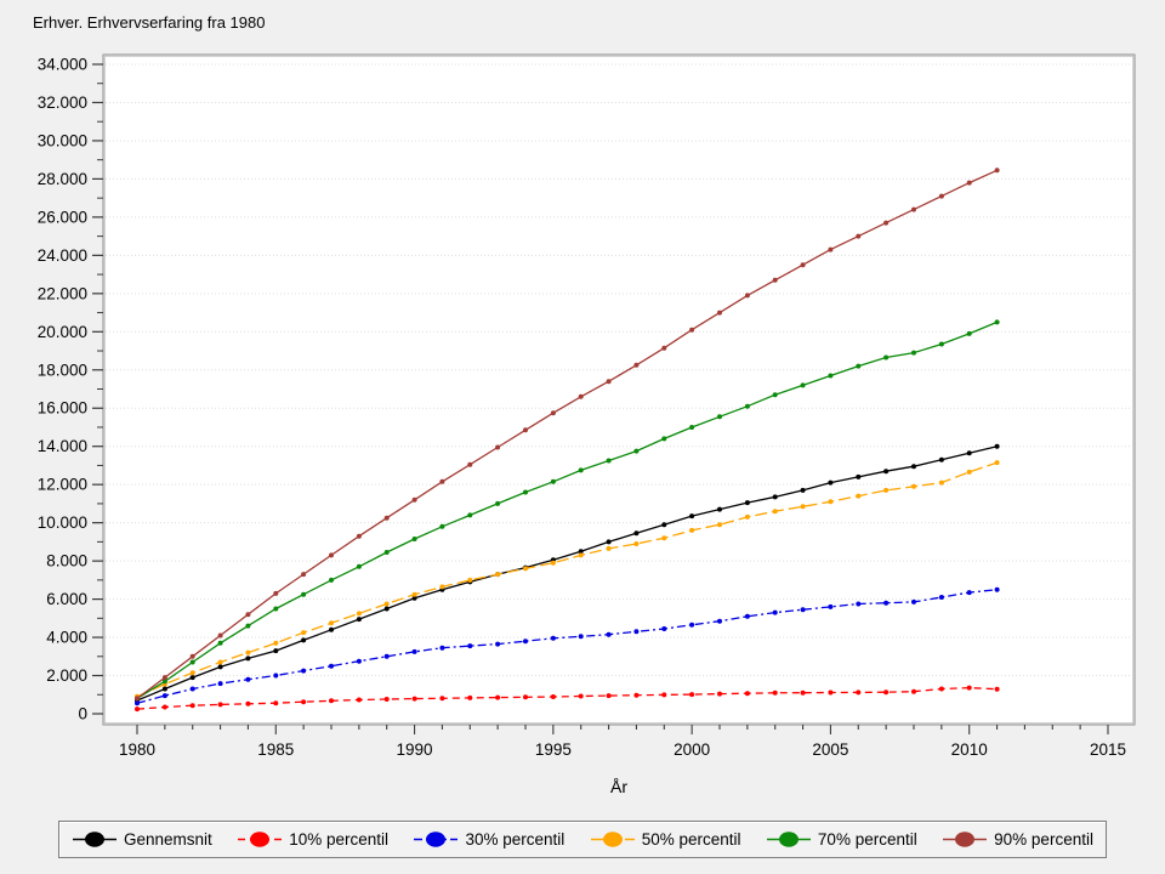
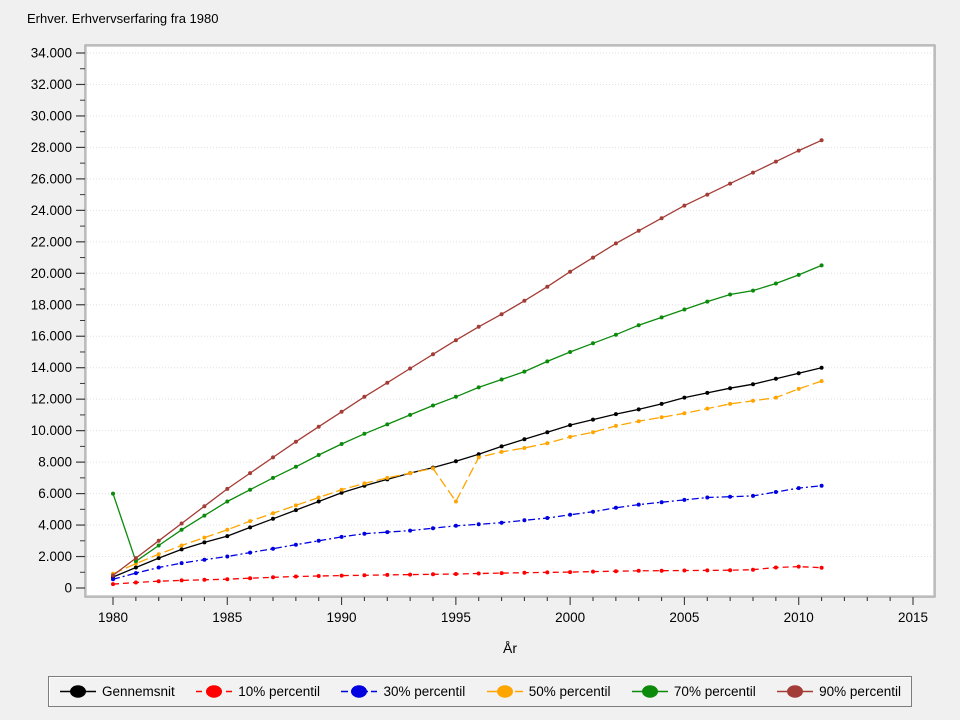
70% percentil/1980: 800 -> 6000
50% percentil/1995: 7900 -> 5500
